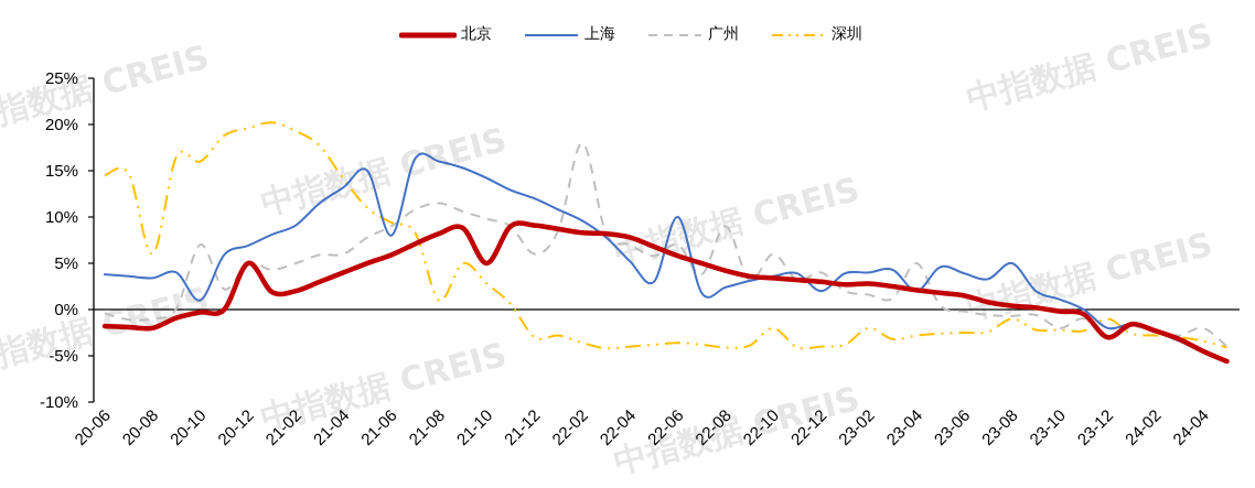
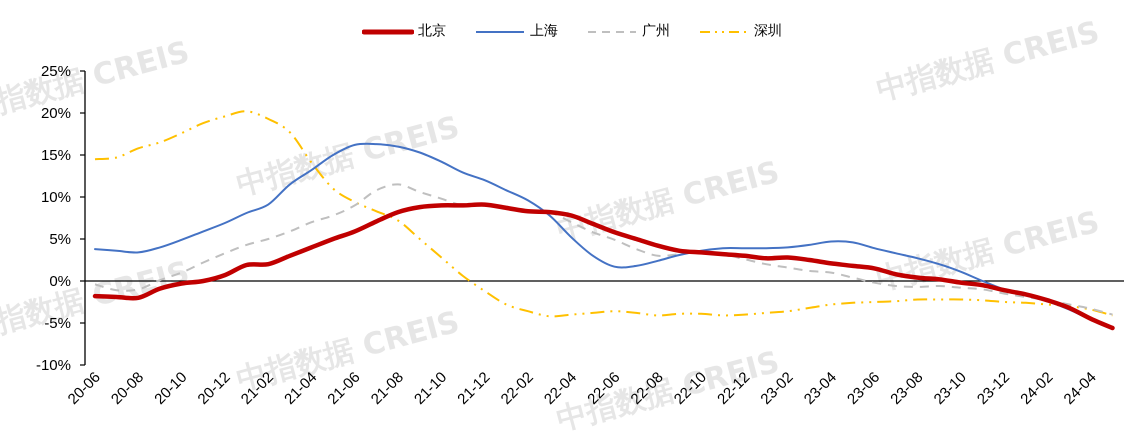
深圳/20-08: 6% -> 16%
上海/20-10: 1% -> 5%
广州/20-10: 7% -> 1%
深圳/20-10: 16% -> 18%
北京/20-12: 5% -> 1%
广州/20-12: 5% -> 3%
广州/21-04: 6% -> 7%
上海/21-06: 8% -> 16%
深圳/21-08: 1% -> 7%
北京/21-10: 5% -> 9%
广州/21-12: 6% -> 9%
深圳/21-12: -3% -> -1%
广州/22-02: 18% -> 8%
上海/22-06: 10% -> 2%
广州/22-06: 7% -> 5%
广州/22-08: 9% -> 3%
广州/22-10: 6% -> 4%
深圳/22-10: -2% -> -4%
上海/22-12: 2% -> 4%
广州/22-12: 4% -> 3%
深圳/23-02: -2% -> -4%
上海/23-04: 2% -> 5%
广州/23-04: 5% -> 1%
上海/23-08: 5% -> 3%
深圳/23-08: -1% -> -2%
广州/23-10: -2% -> -1%
北京/23-12: -3% -> -1%
上海/23-12: -2% -> -1%
广州/23-12: -3% -> -2%
深圳/23-12: -1% -> -2%
广州/24-04: -2% -> -3%
